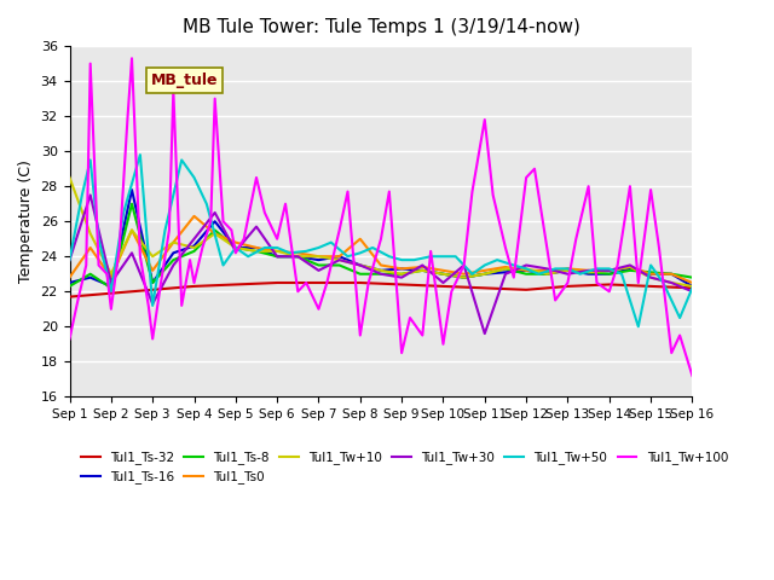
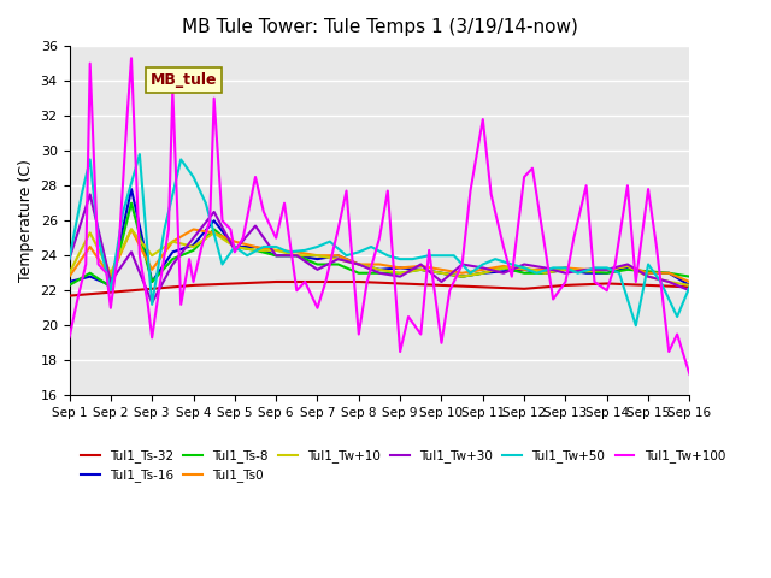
Tul1_Tw+10/Sep 1: 28.5 -> 23.0
Tul1_Ts0/Sep 4: 26.3 -> 25.5
Tul1_Ts0/Sep 8: 25.0 -> 23.5
Tul1_Tw+30/Sep 11: 19.6 -> 23.3
